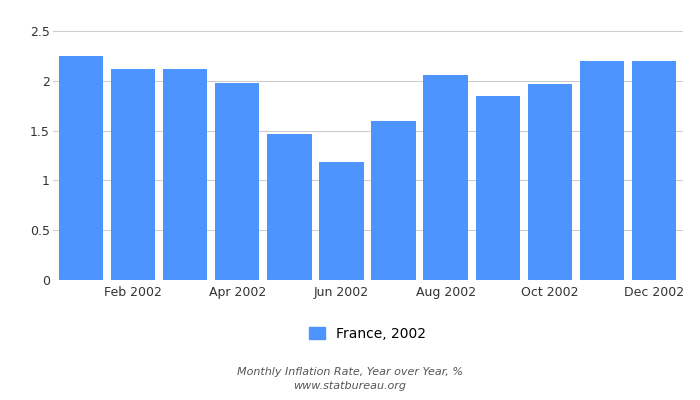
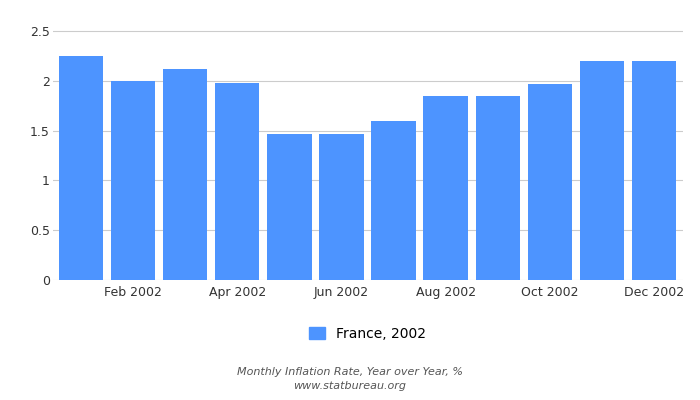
Feb 2002: 2.12 -> 2.00
Jun 2002: 1.18 -> 1.47
Aug 2002: 2.06 -> 1.85
